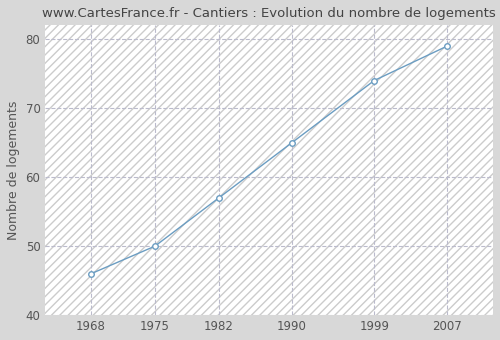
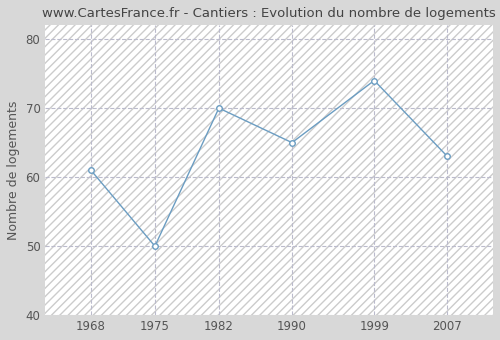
1968: 46 -> 61
1982: 57 -> 70
2007: 79 -> 63
